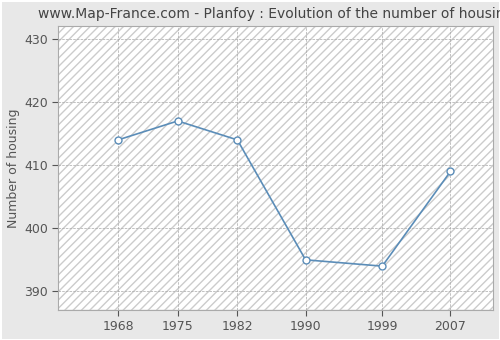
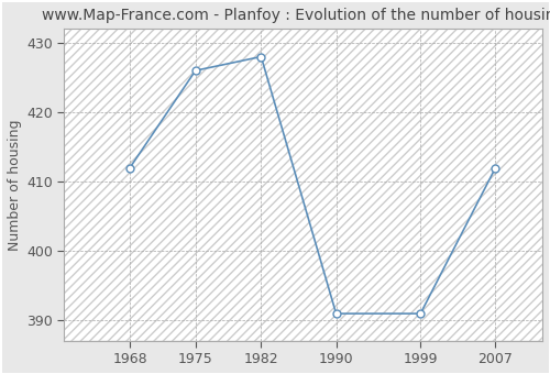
1968: 414 -> 412
1975: 417 -> 426
1982: 414 -> 428
1990: 395 -> 391
1999: 394 -> 391
2007: 409 -> 412
